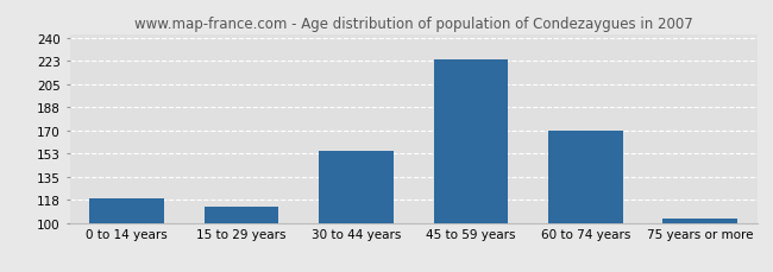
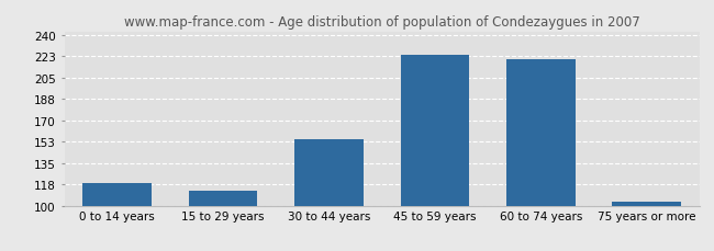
60 to 74 years: 170 -> 220
